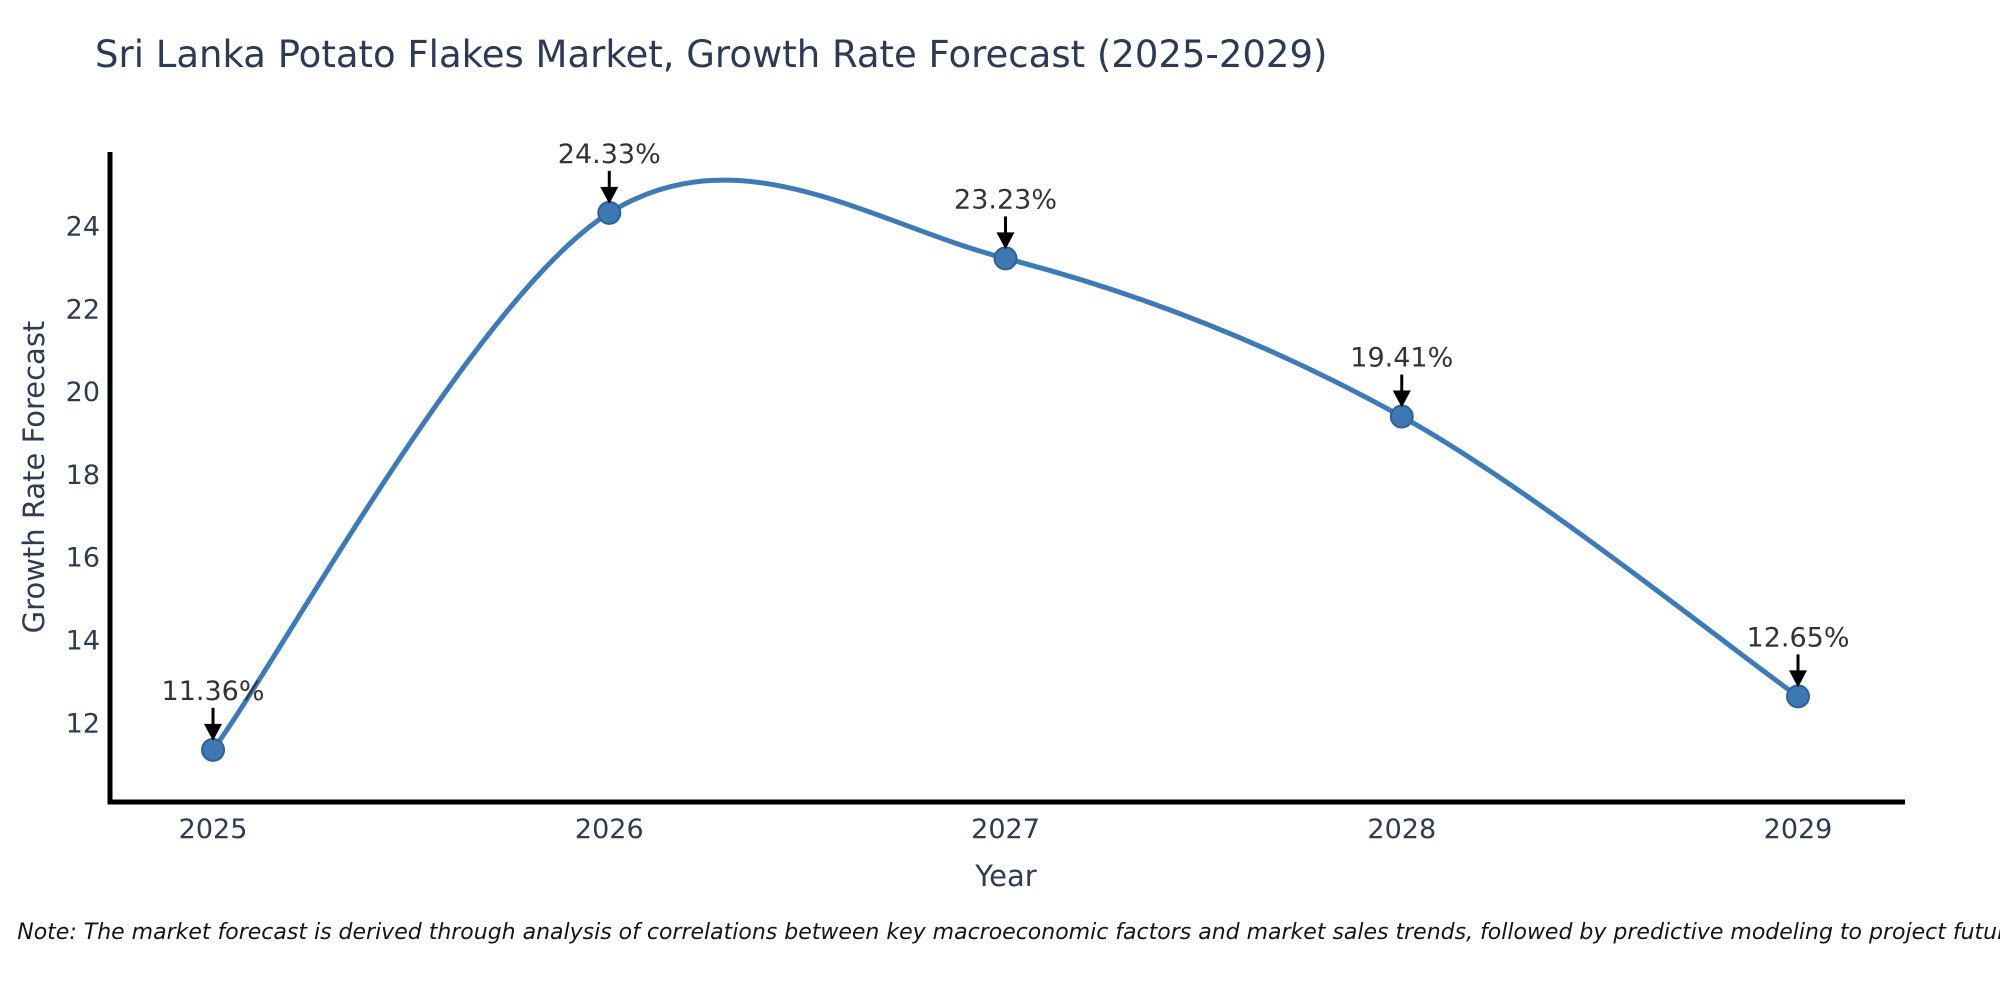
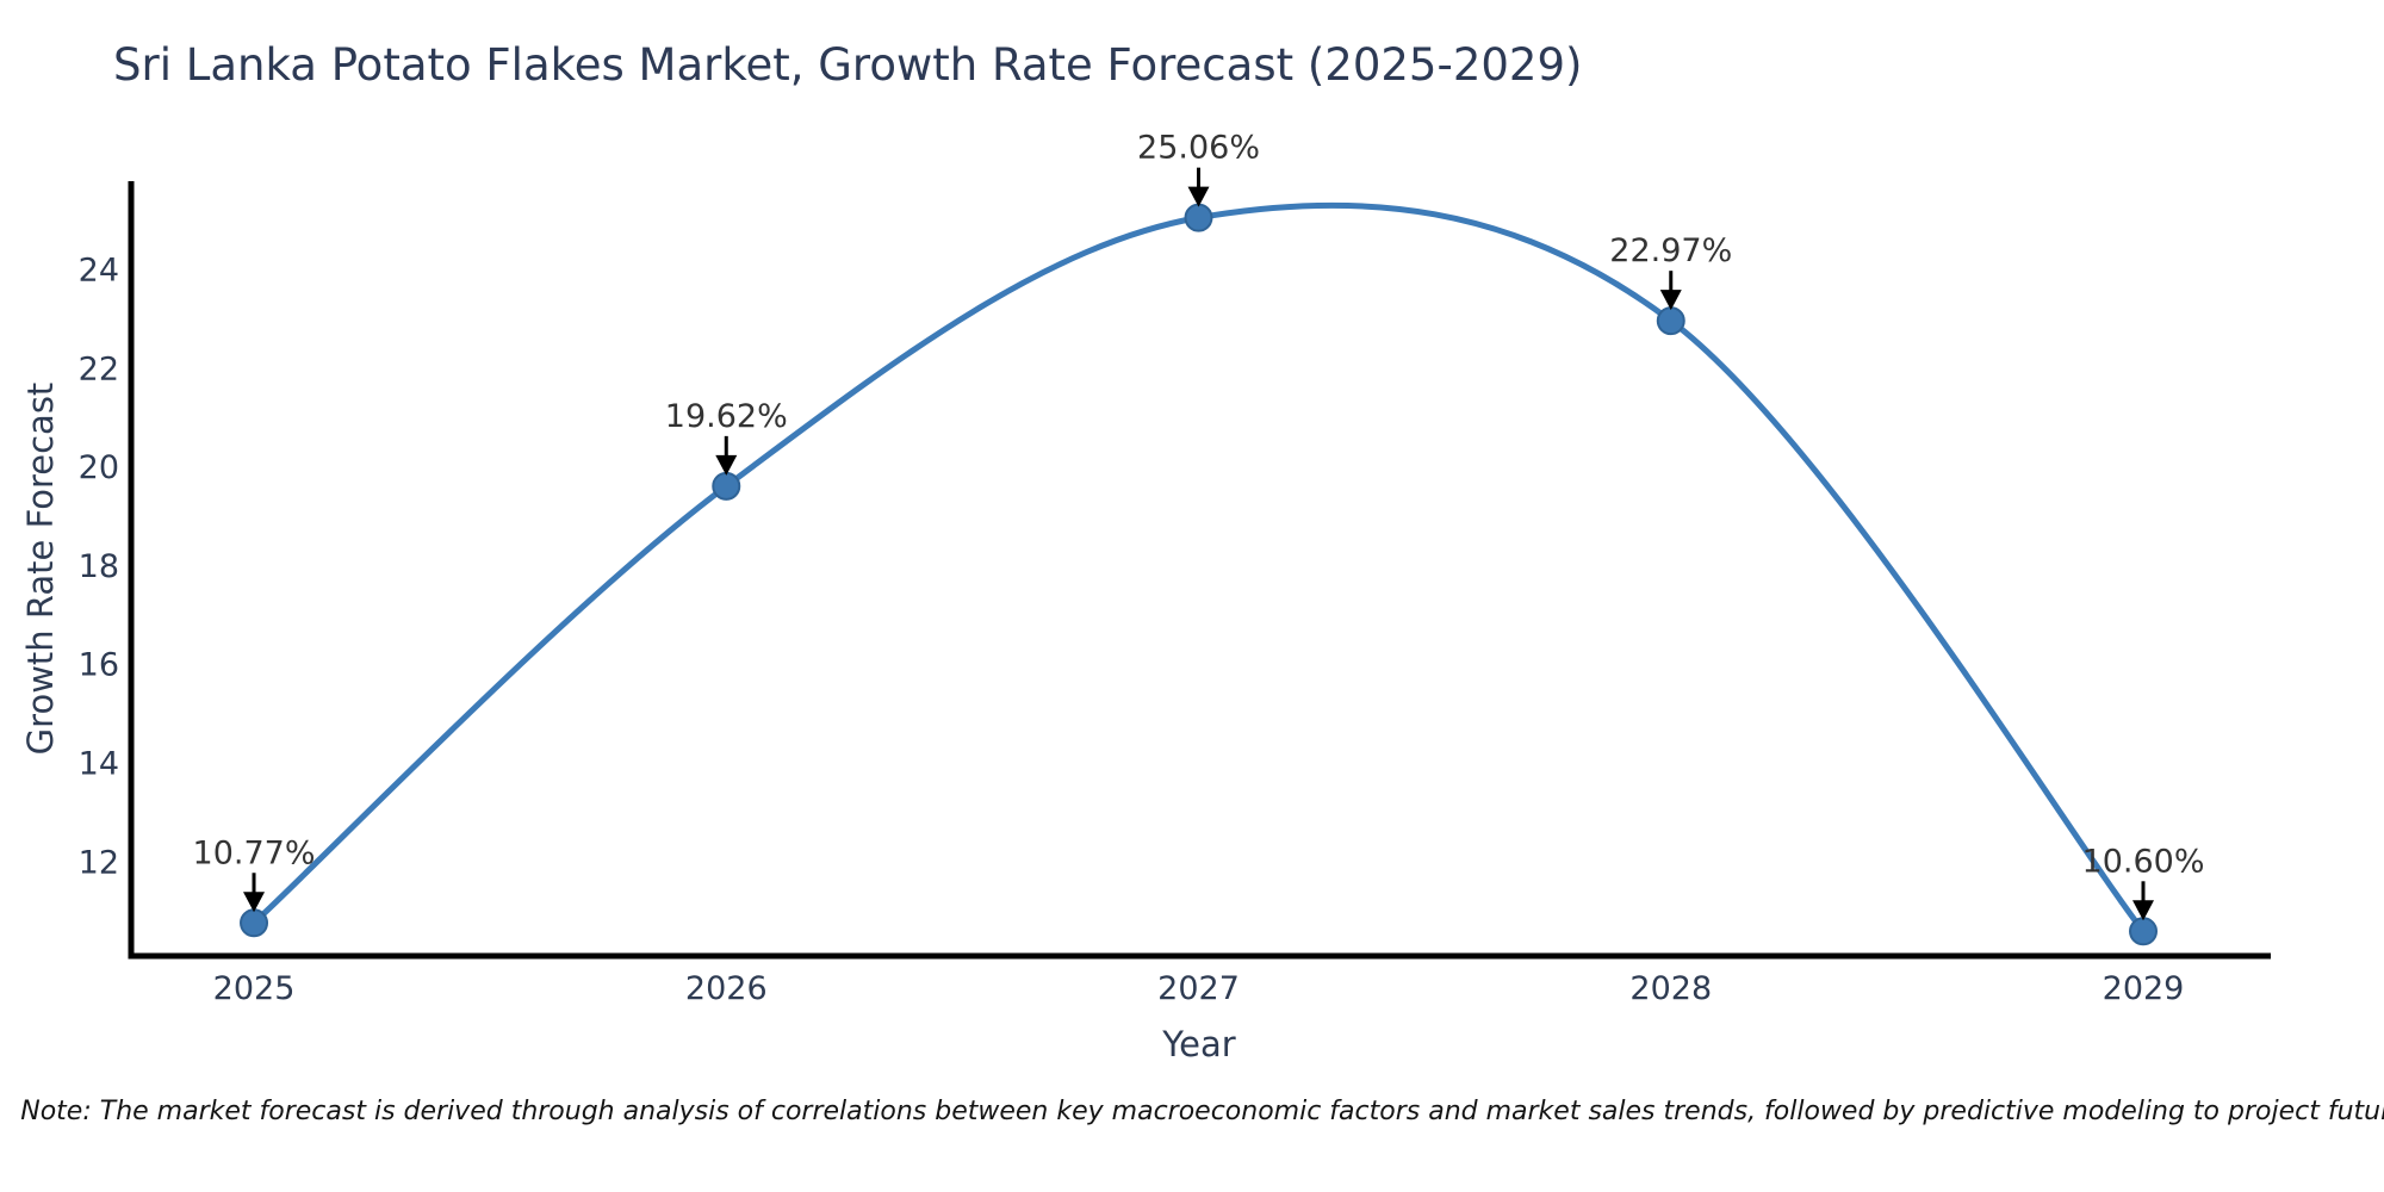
2025: 11.36% -> 10.77%
2026: 24.33% -> 19.62%
2027: 23.23% -> 25.06%
2028: 19.41% -> 22.97%
2029: 12.65% -> 10.60%
